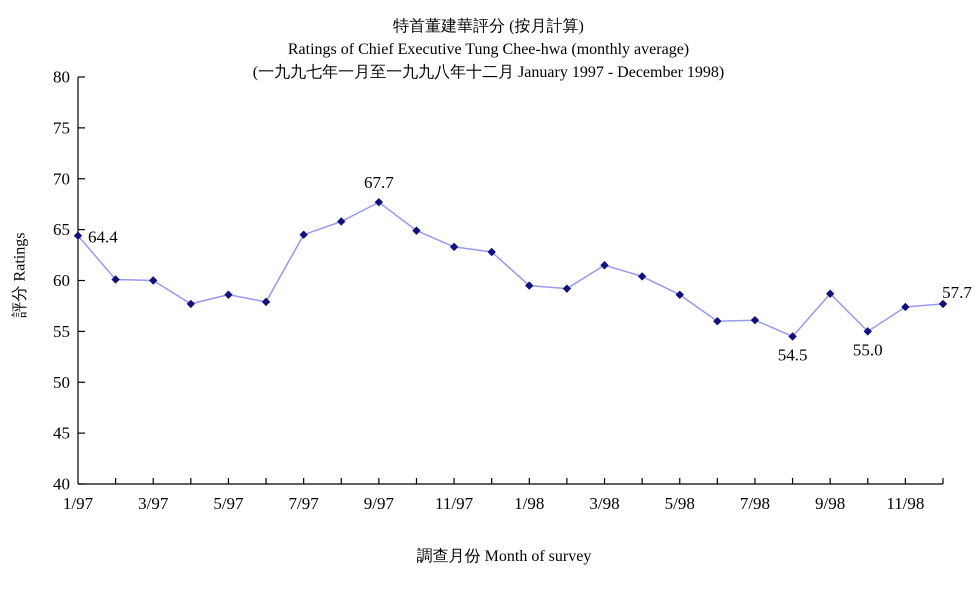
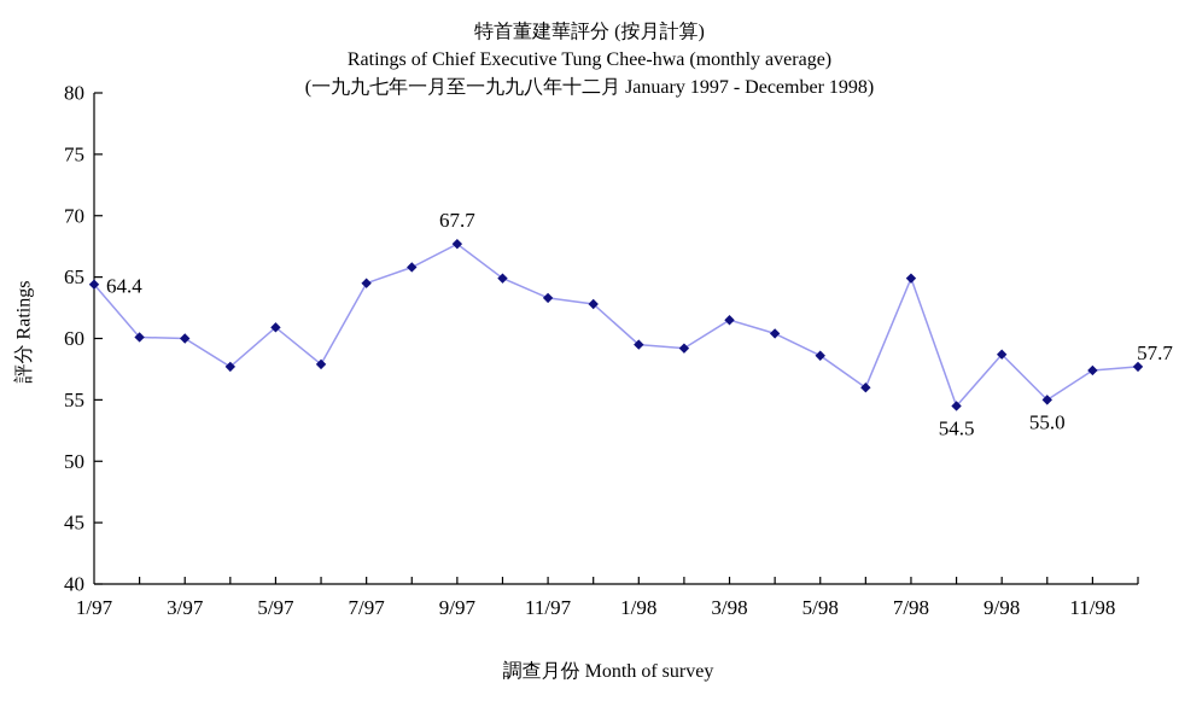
5/97: 58.6 -> 60.9
7/98: 56.1 -> 64.9
